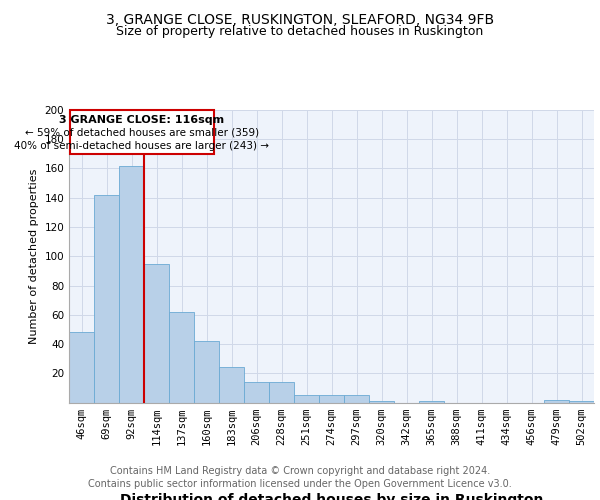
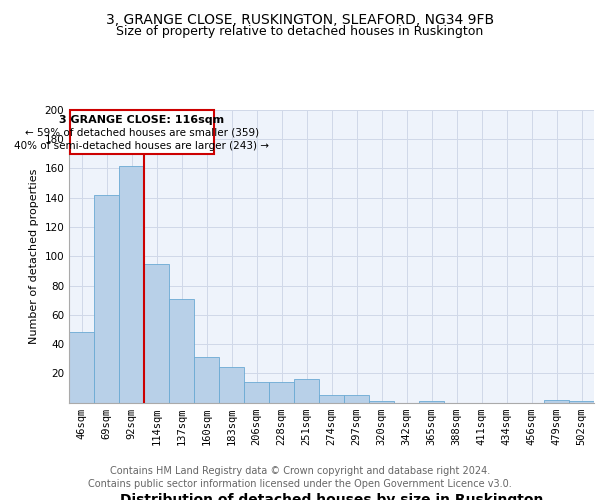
137sqm: 62 -> 71
160sqm: 42 -> 31
251sqm: 5 -> 16
